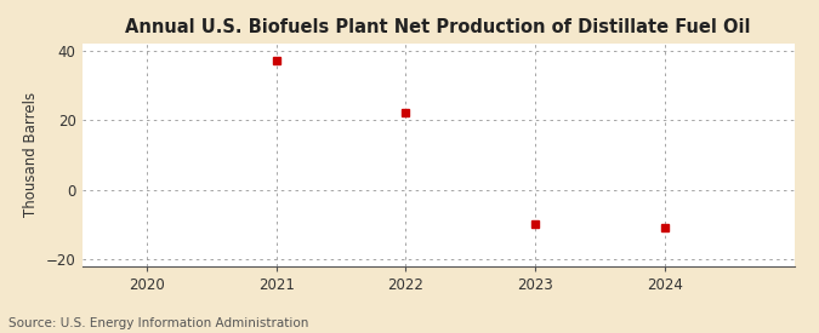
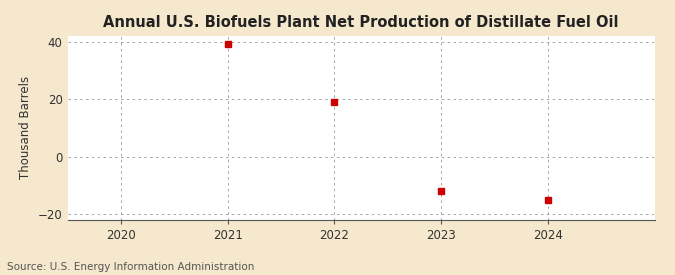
2021: 37 -> 39
2022: 22 -> 19
2023: -10 -> -12
2024: -11 -> -15
